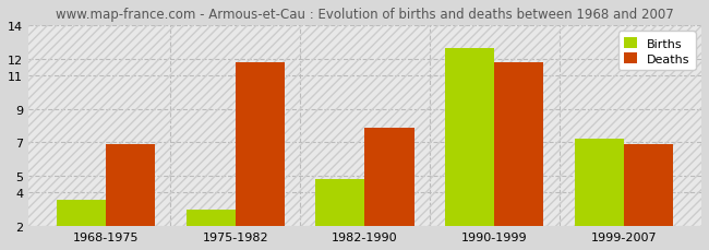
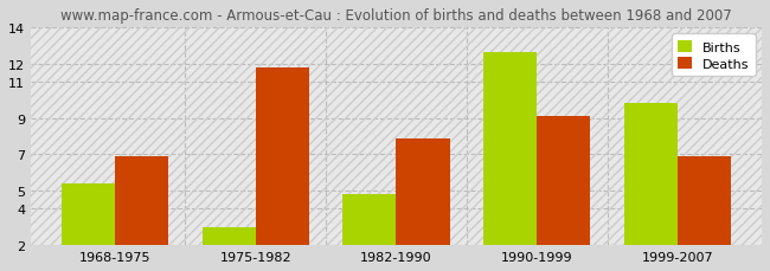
Births/1968-1975: 3.6 -> 5.4
Deaths/1990-1999: 11.8 -> 9.1
Births/1999-2007: 7.2 -> 9.8
